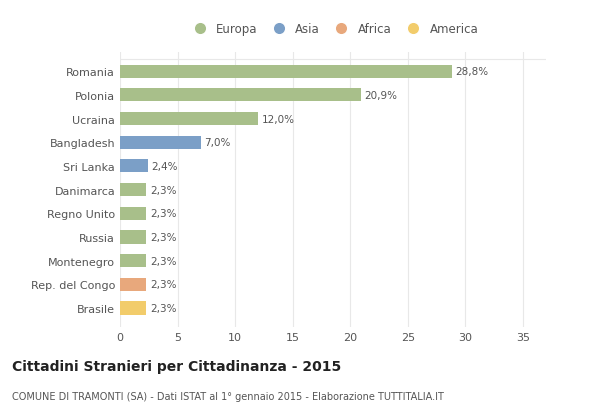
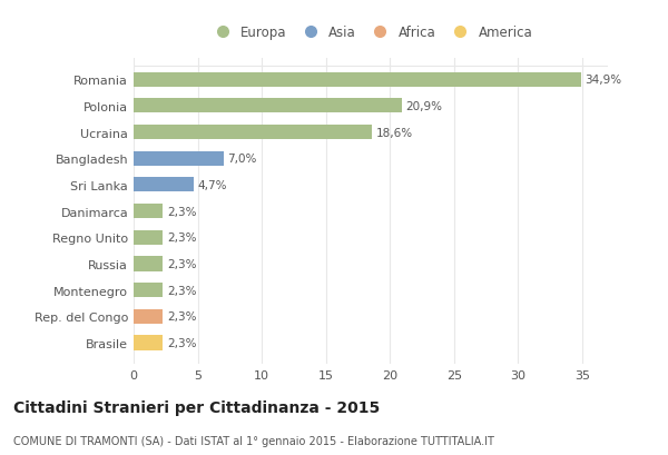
Romania: 28,8% -> 34,9%
Ucraina: 12,0% -> 18,6%
Sri Lanka: 2,4% -> 4,7%
